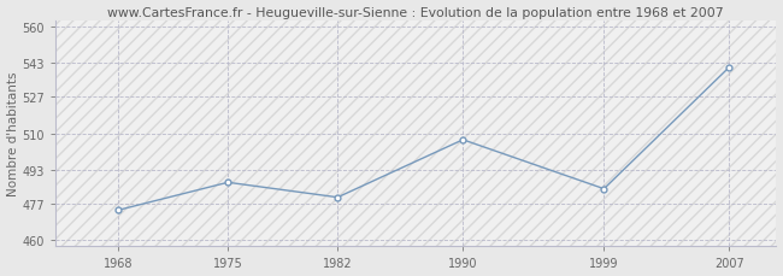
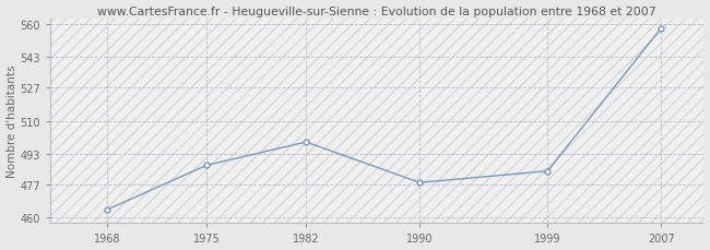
1968: 474 -> 464
1982: 480 -> 499
1990: 507 -> 478
2007: 541 -> 558
